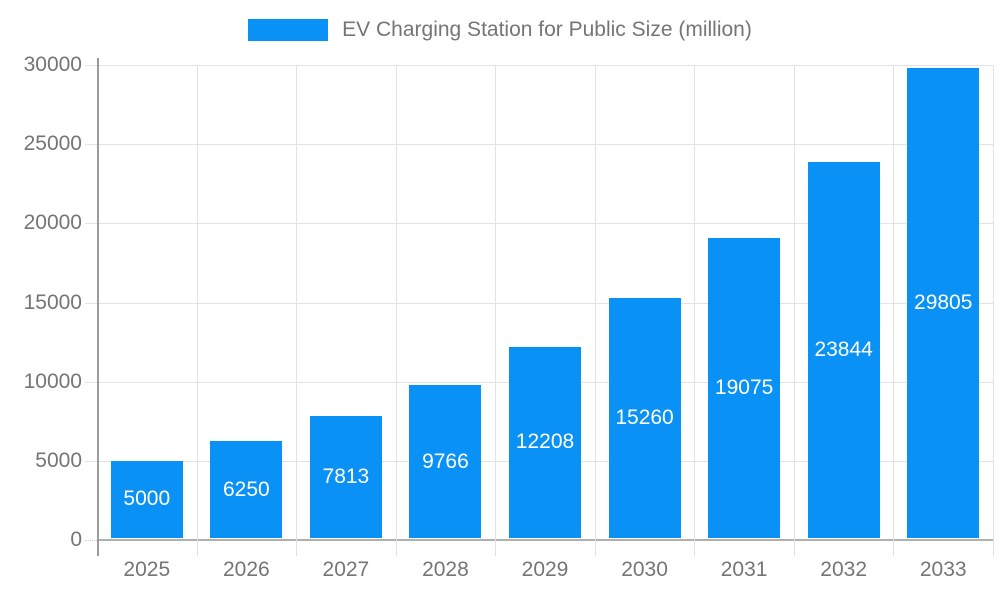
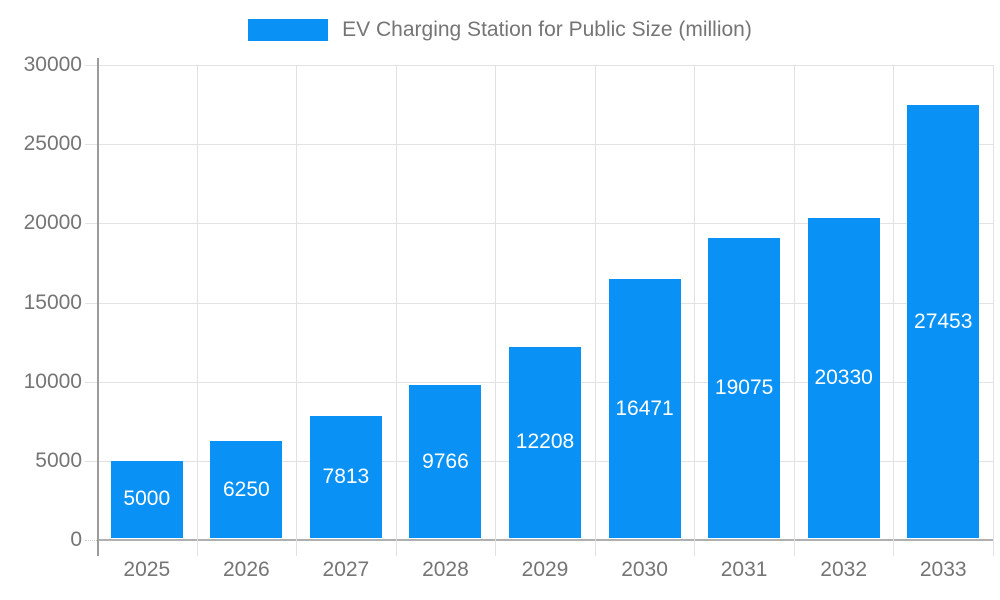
2030: 15260 -> 16471
2032: 23844 -> 20330
2033: 29805 -> 27453
